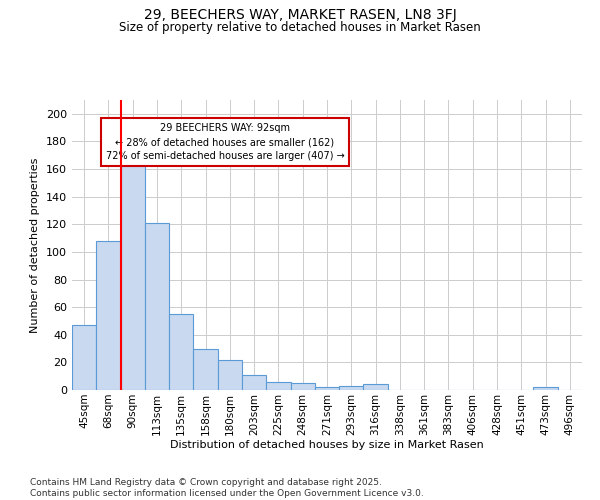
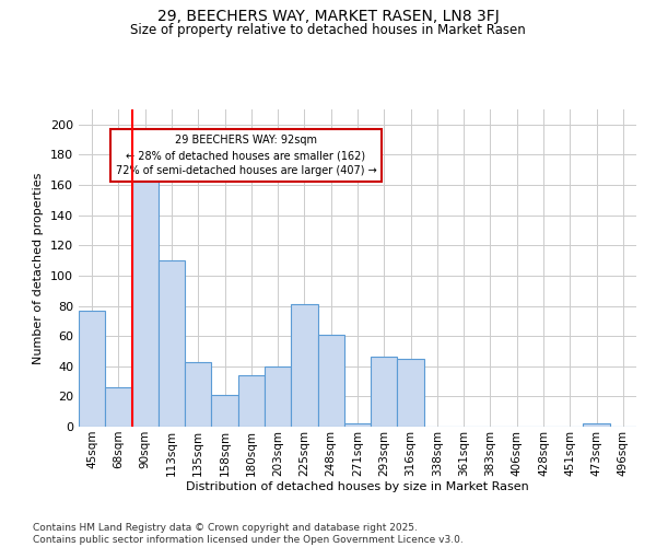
45sqm: 47 -> 77
68sqm: 108 -> 26
113sqm: 121 -> 110
135sqm: 55 -> 43
158sqm: 30 -> 21
180sqm: 22 -> 34
203sqm: 11 -> 40
225sqm: 6 -> 81
248sqm: 5 -> 61
293sqm: 3 -> 46
316sqm: 4 -> 45
